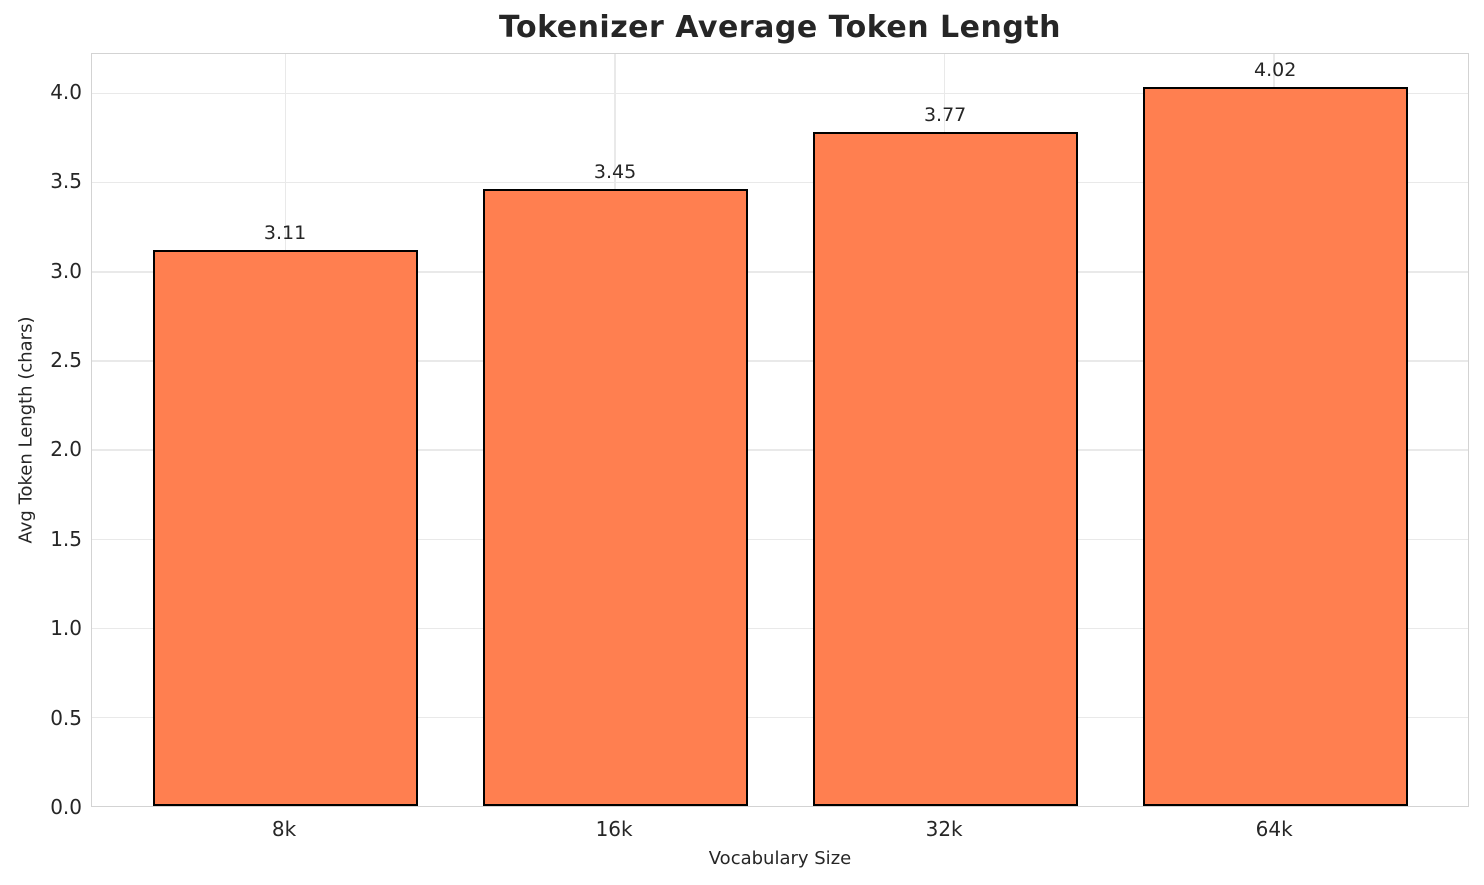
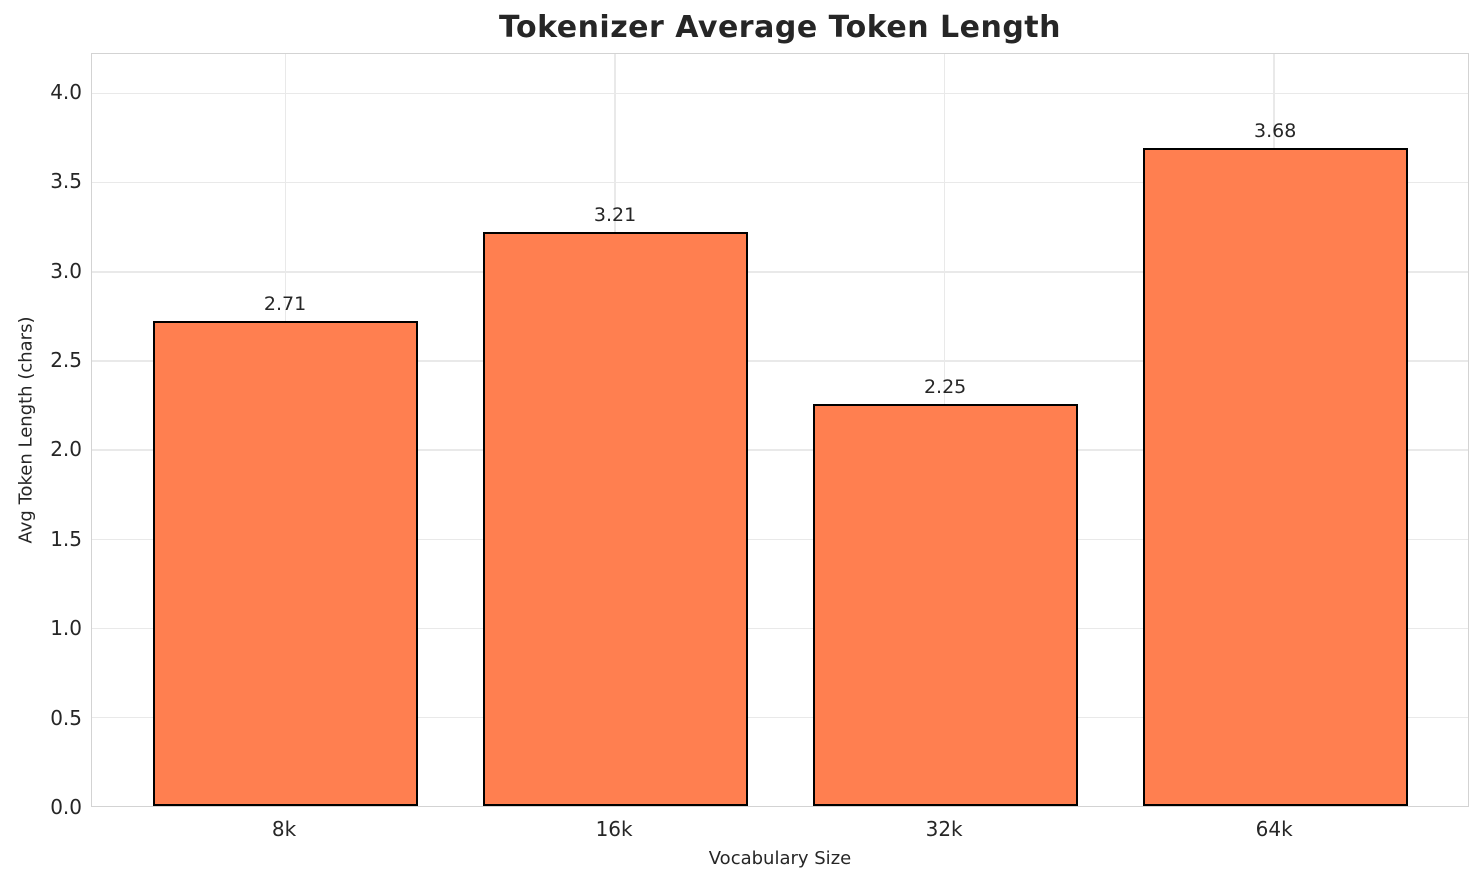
8k: 3.11 -> 2.71
16k: 3.45 -> 3.21
32k: 3.77 -> 2.25
64k: 4.02 -> 3.68
